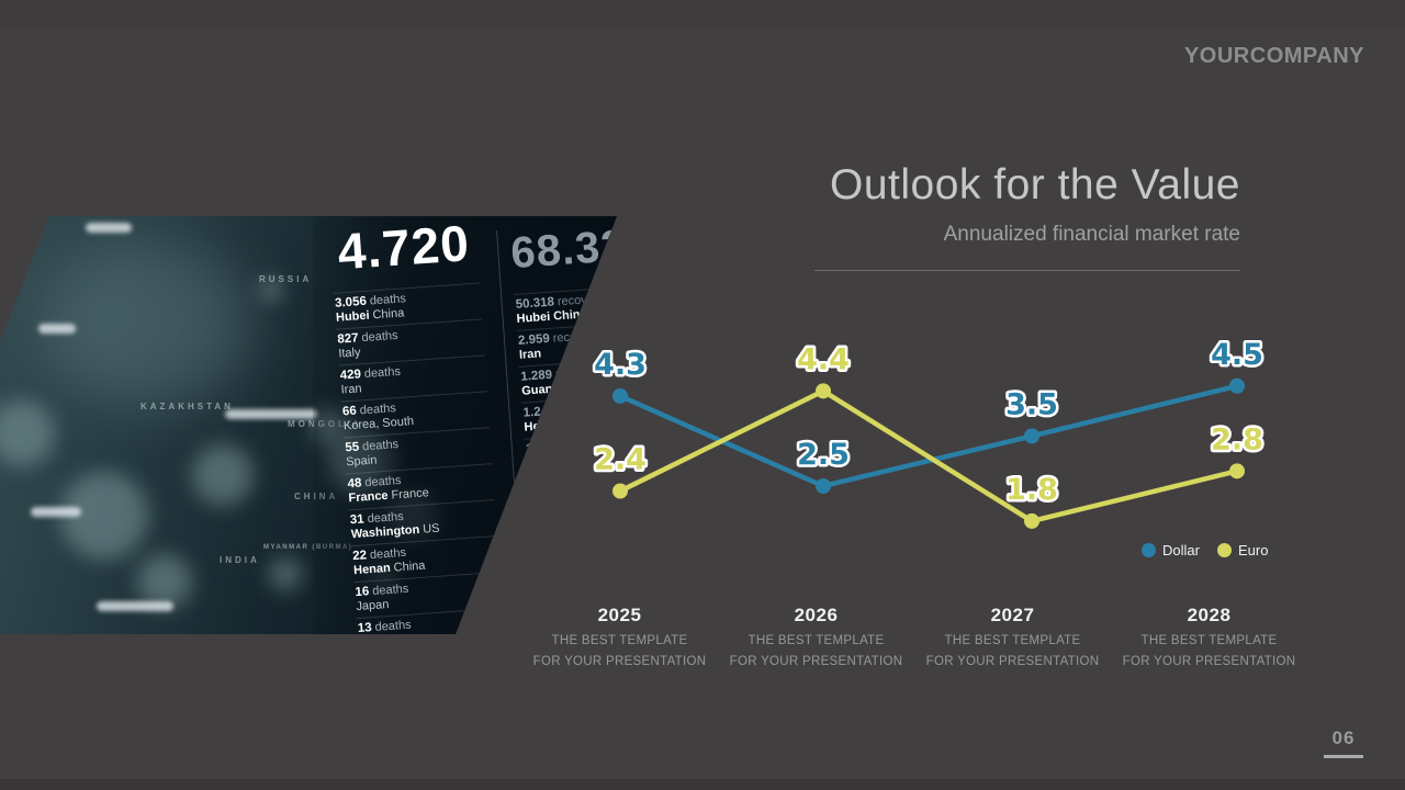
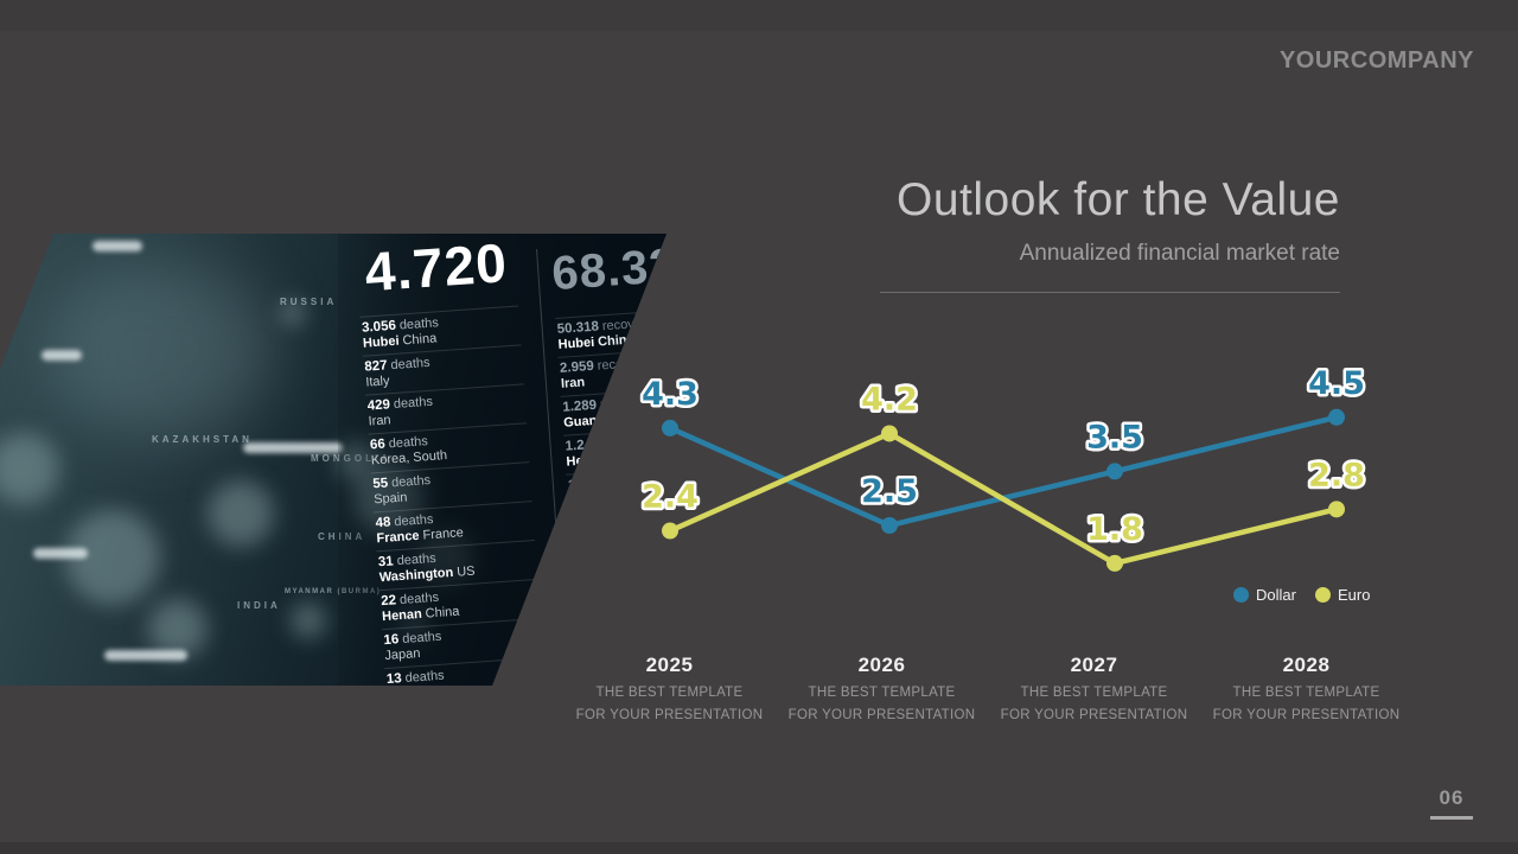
Euro/2026: 4.4 -> 4.2
